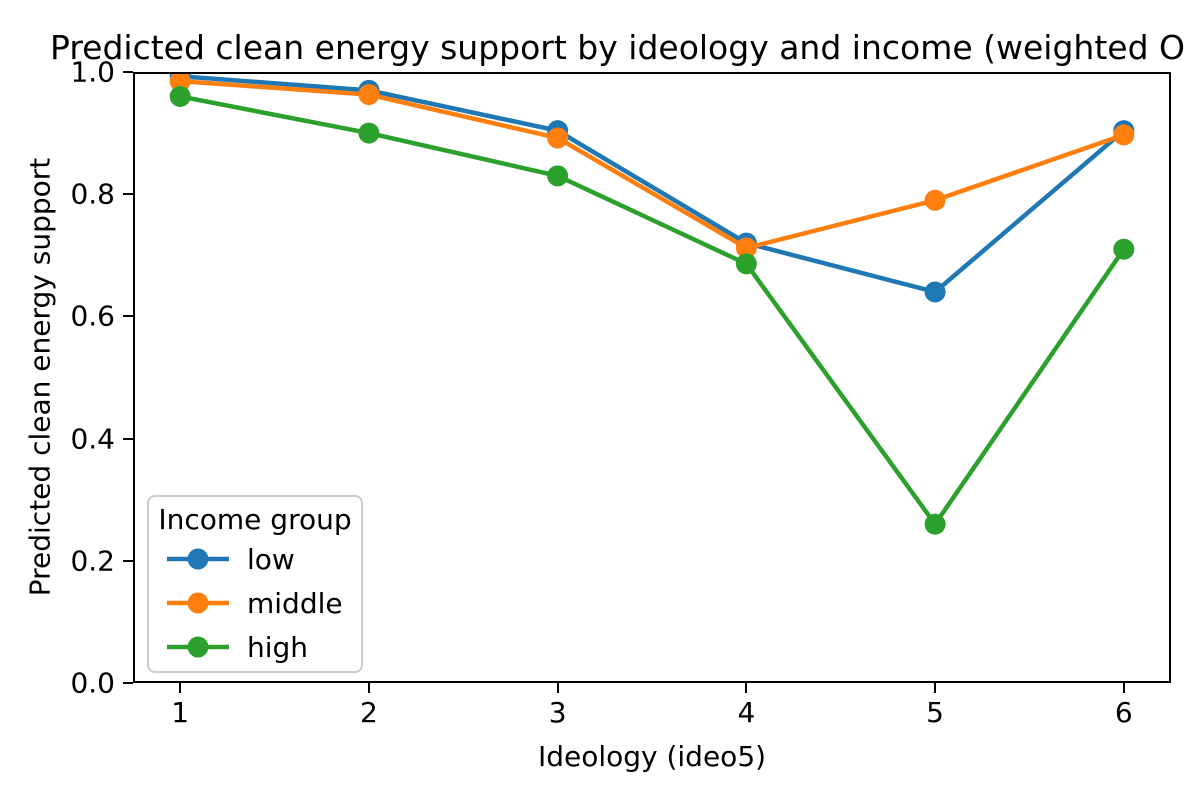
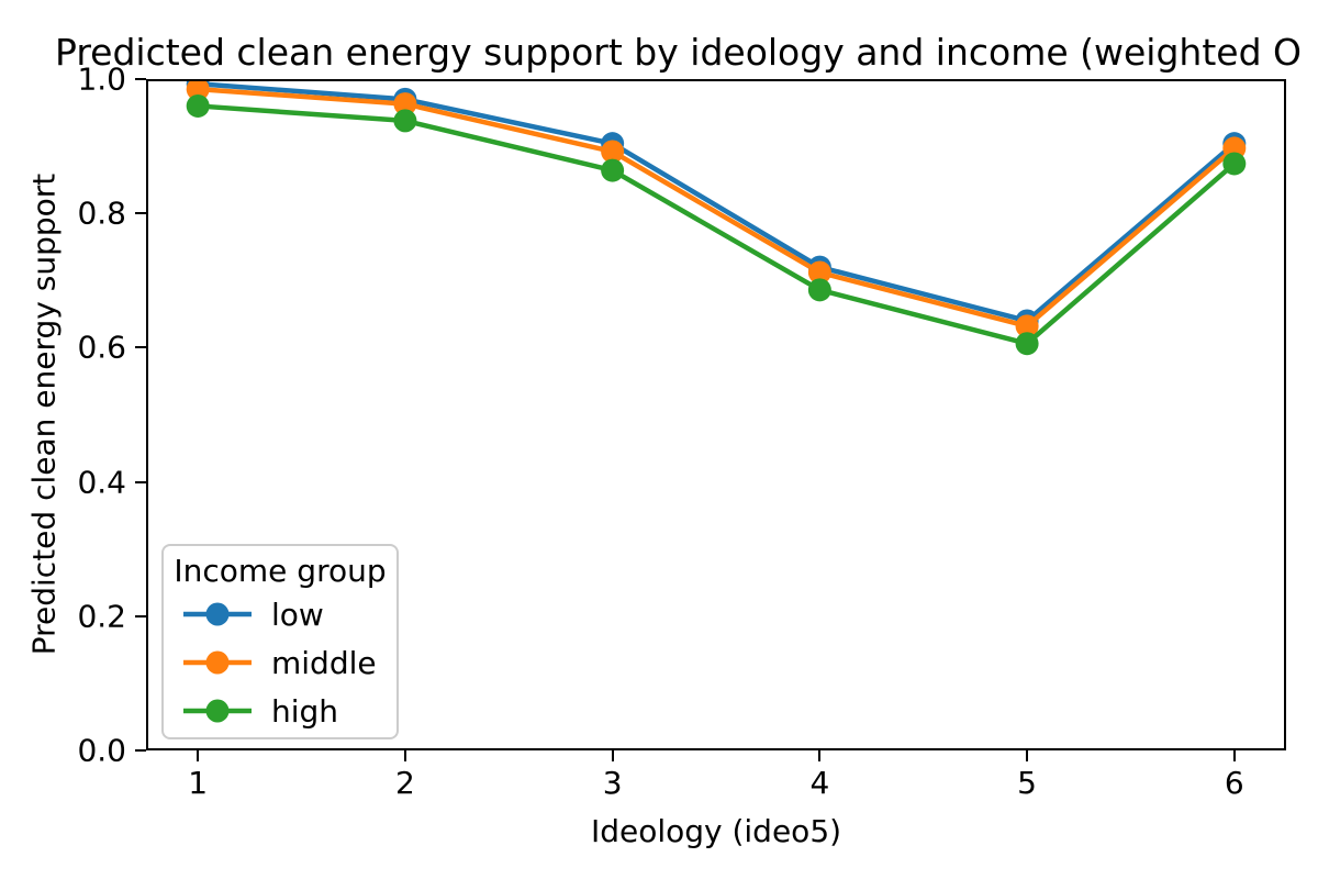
high/2: 0.90 -> 0.94
high/3: 0.83 -> 0.86
middle/5: 0.79 -> 0.63
high/5: 0.26 -> 0.61
high/6: 0.71 -> 0.87
